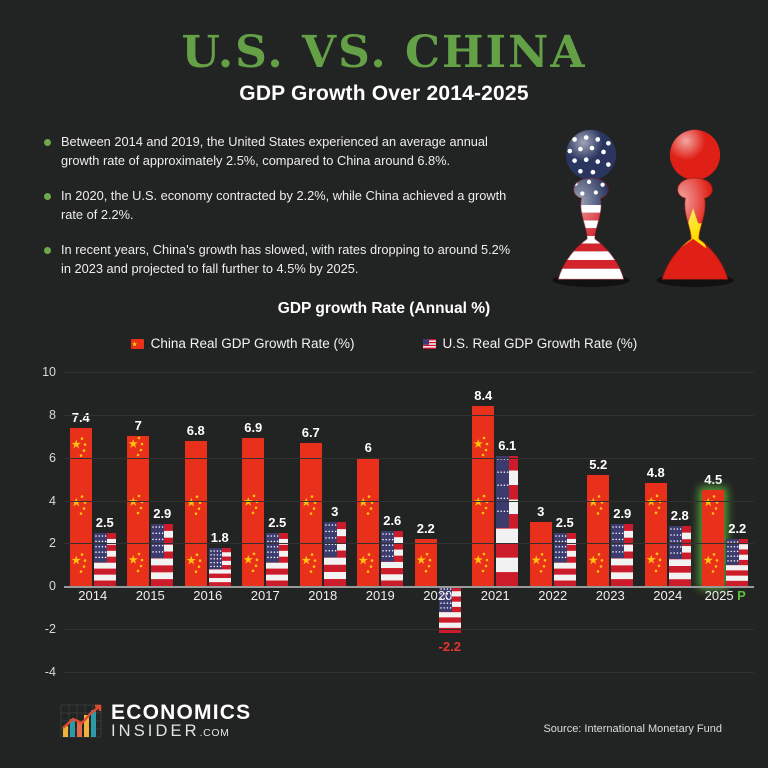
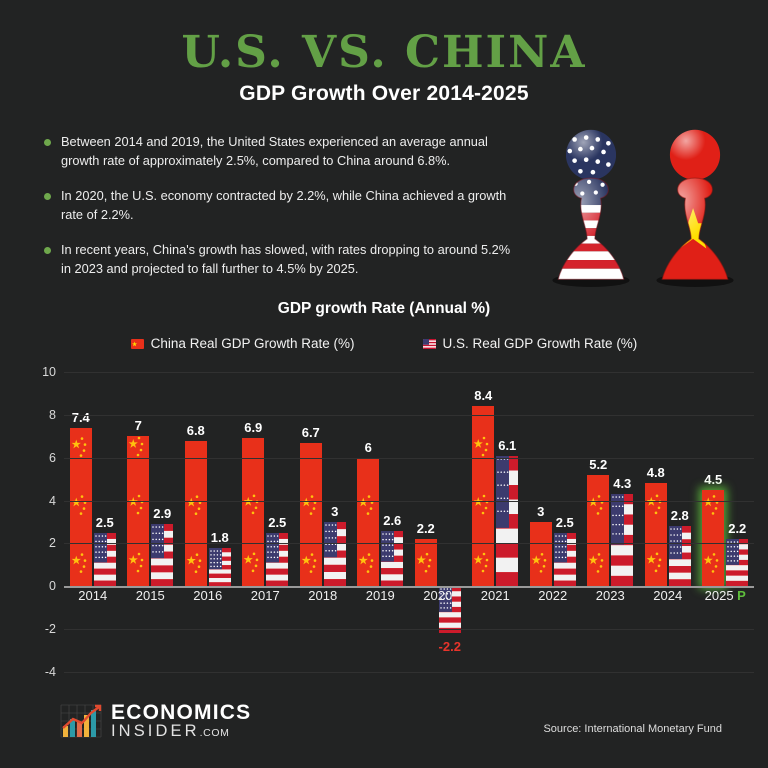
U.S. Real GDP Growth Rate (%)/2023: 2.9 -> 4.3
